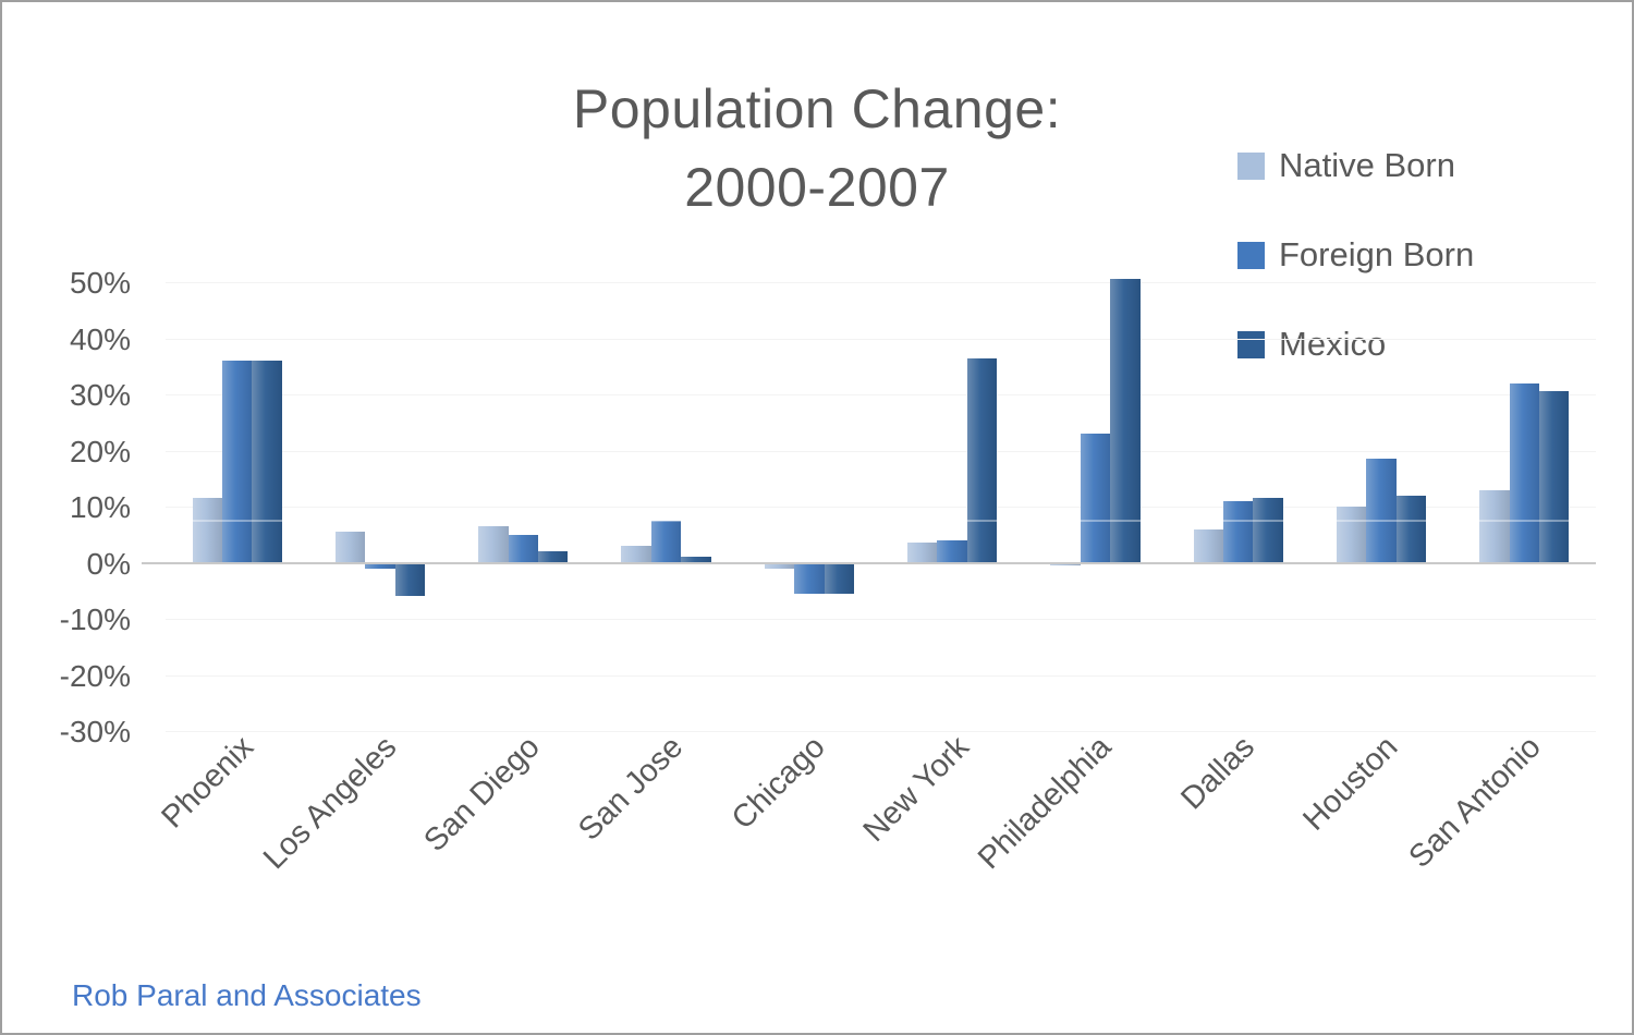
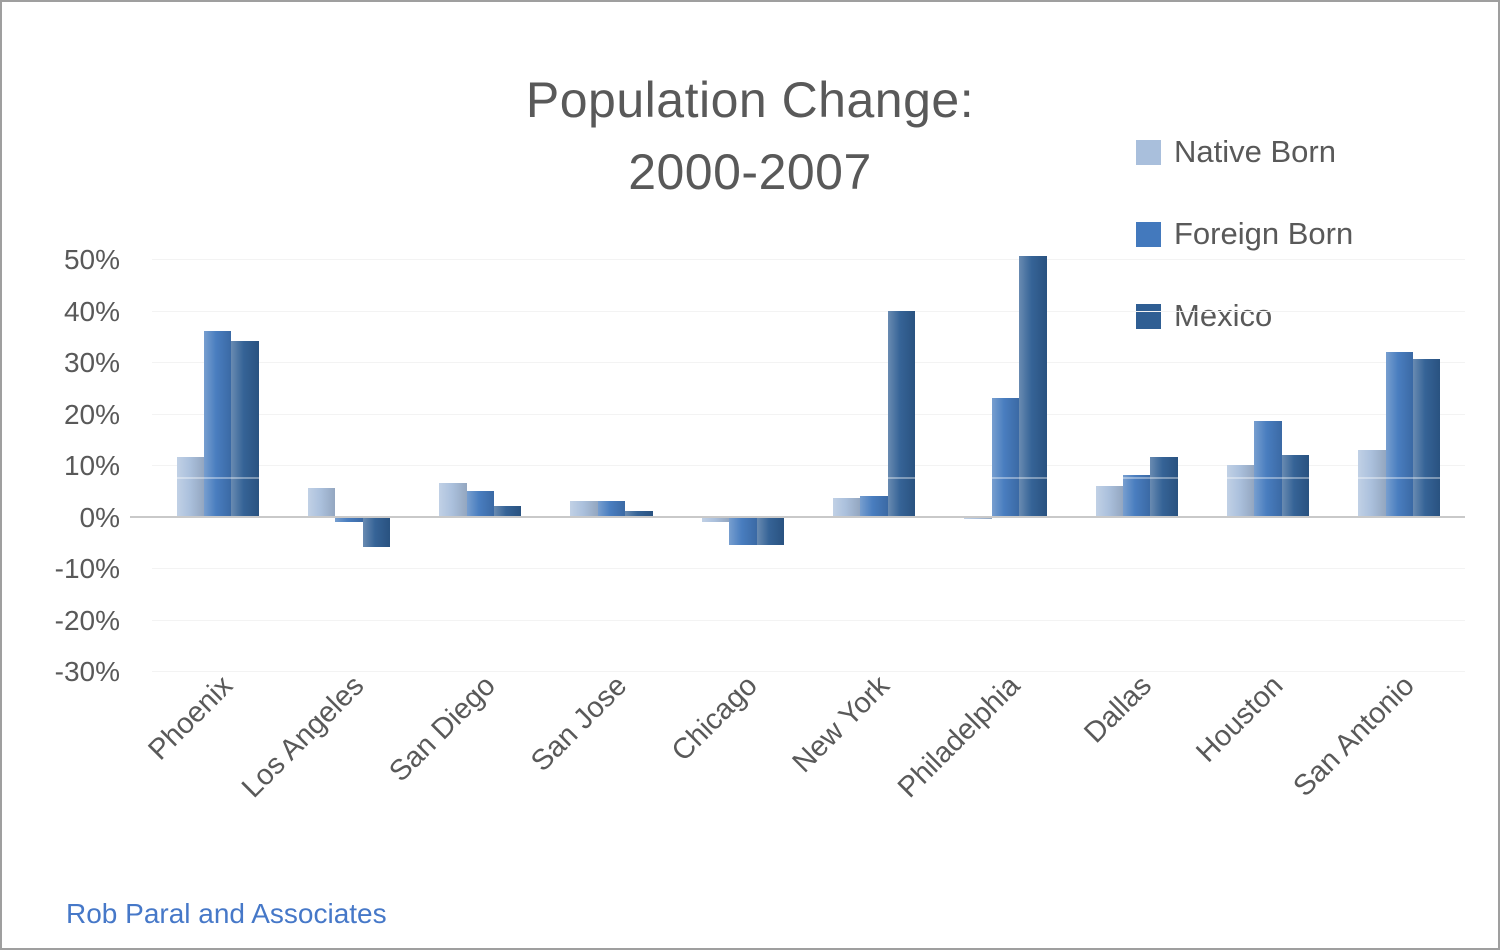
Mexico/Phoenix: 36% -> 34%
Foreign Born/San Jose: 8% -> 3%
Mexico/New York: 36% -> 40%
Foreign Born/Dallas: 11% -> 8%
